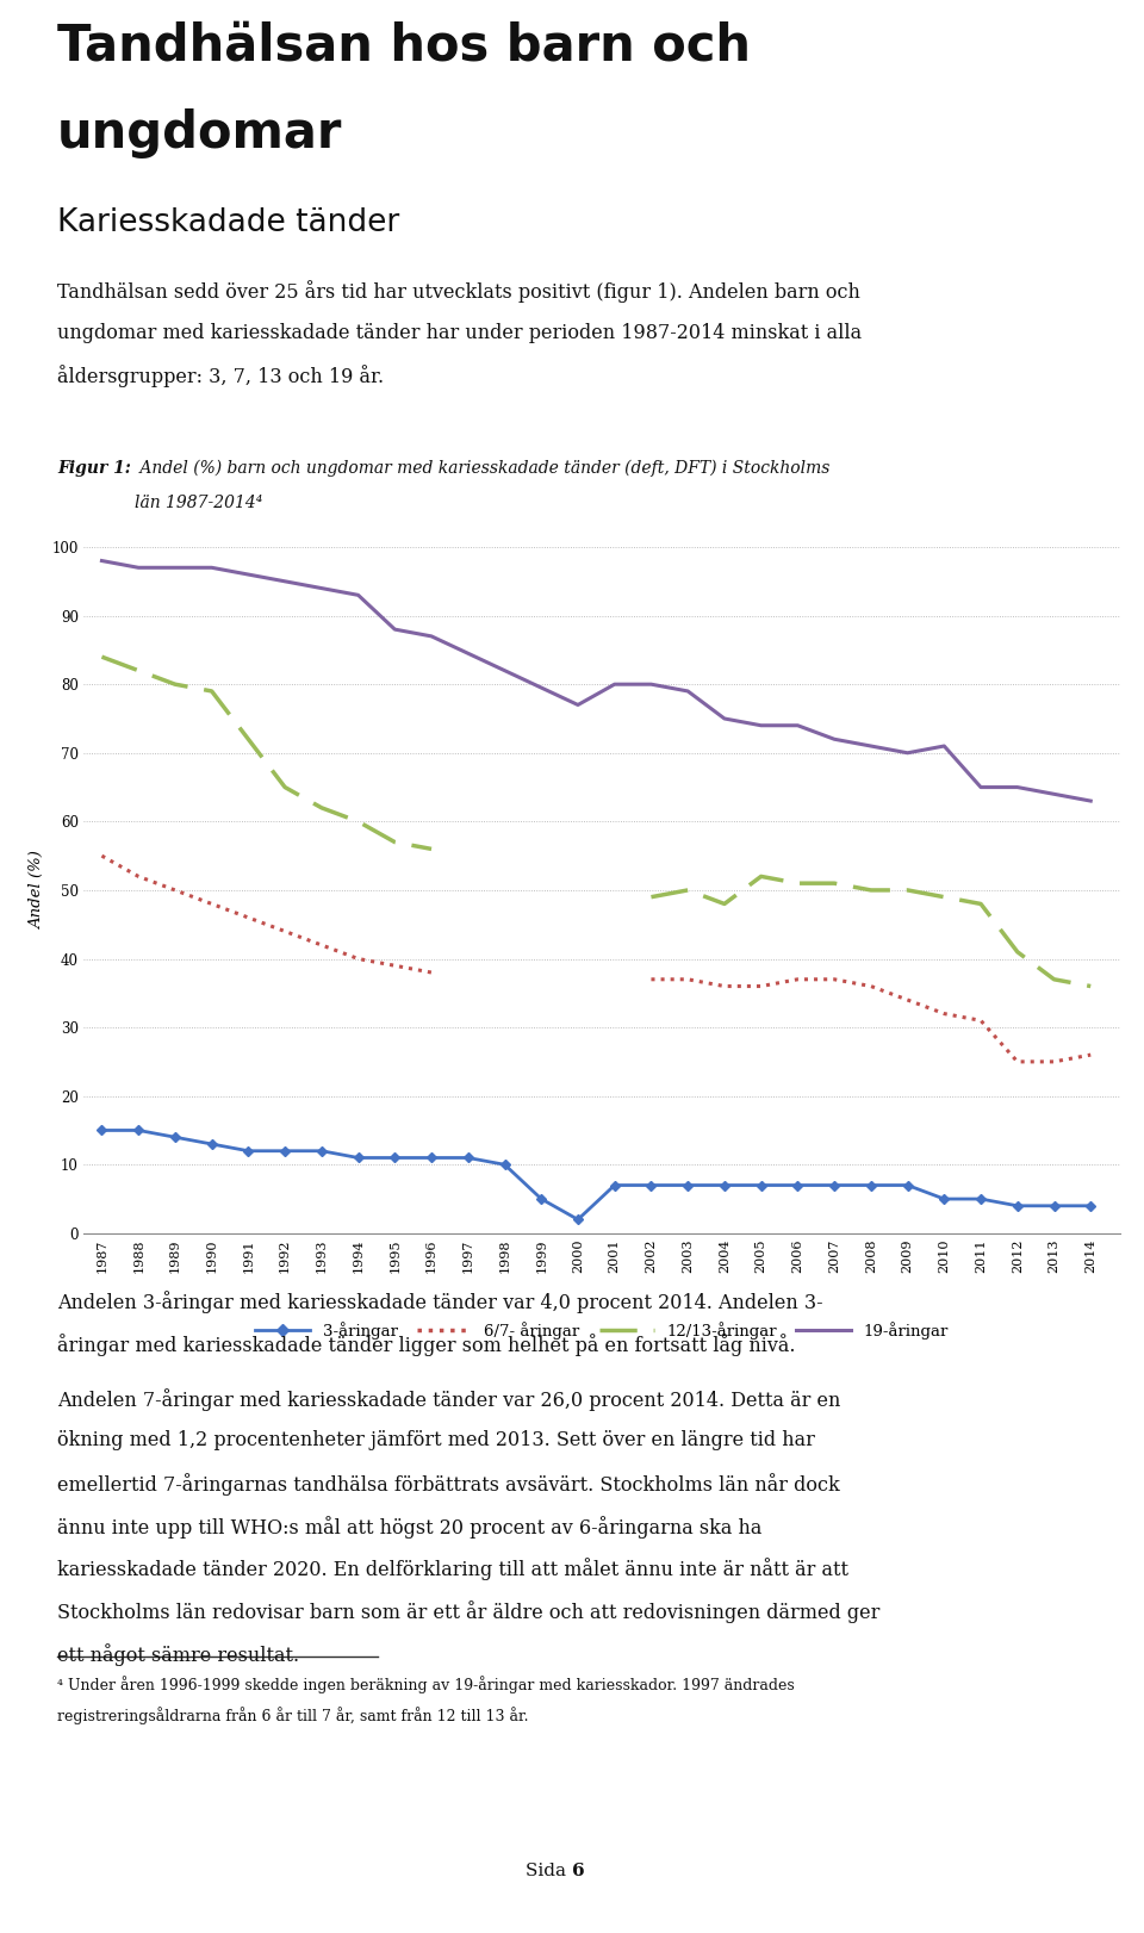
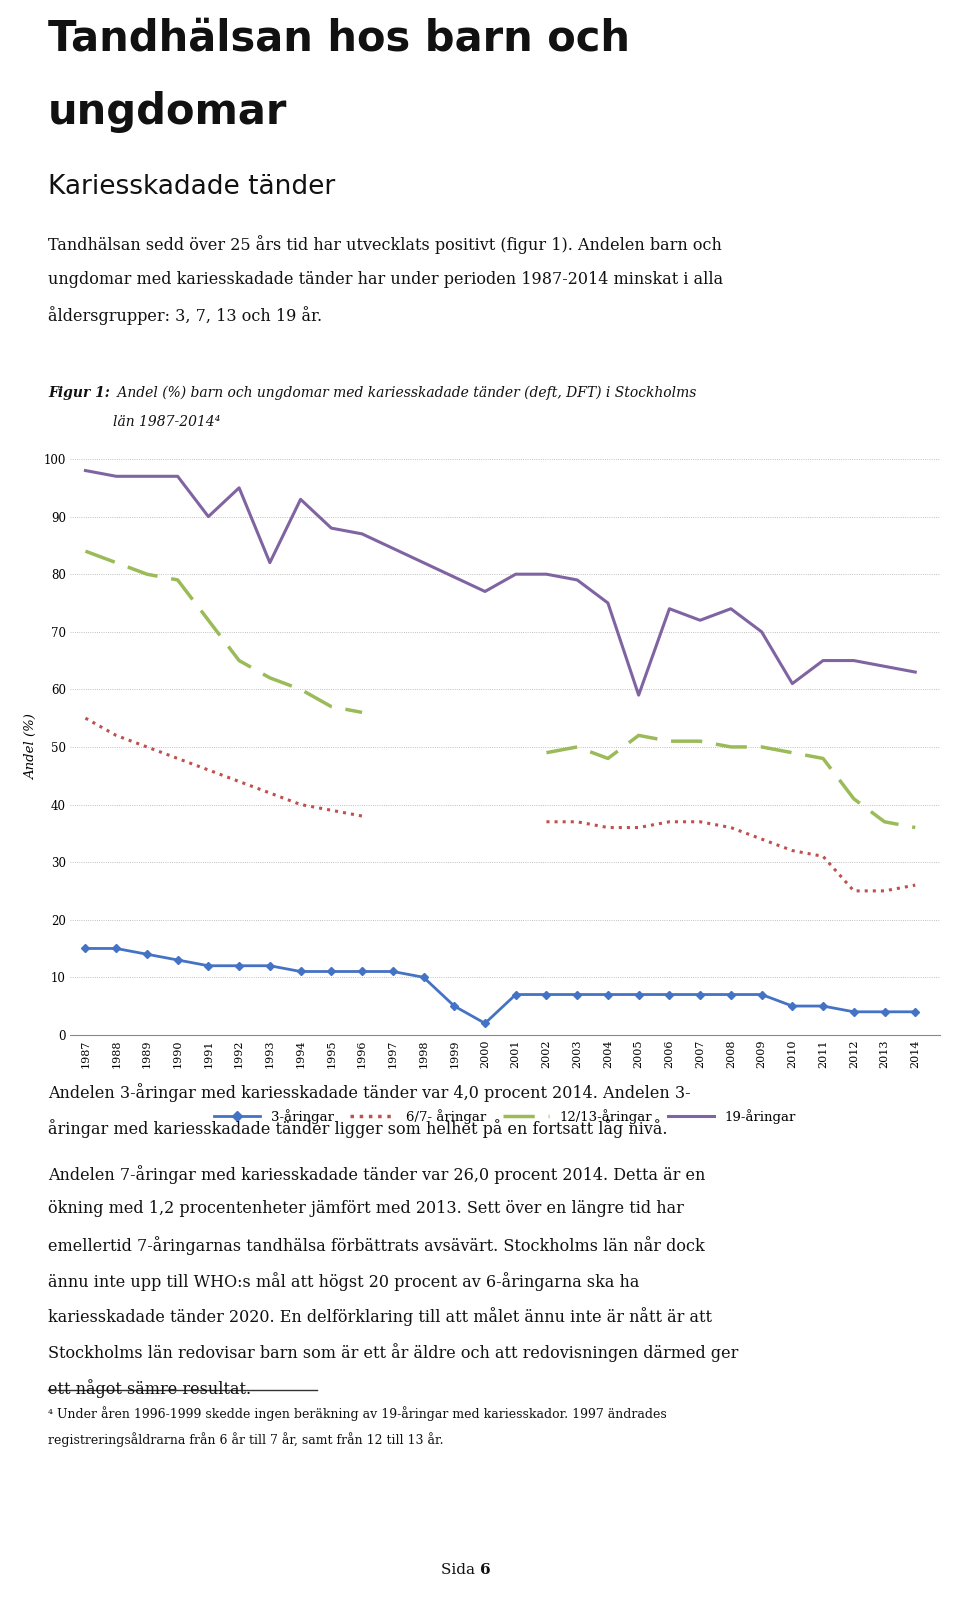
19-åringar/1991: 96 -> 90
19-åringar/1993: 94 -> 82
19-åringar/2005: 74 -> 59
19-åringar/2008: 71 -> 74
19-åringar/2010: 71 -> 61
